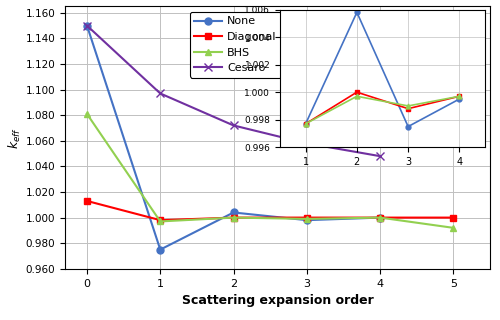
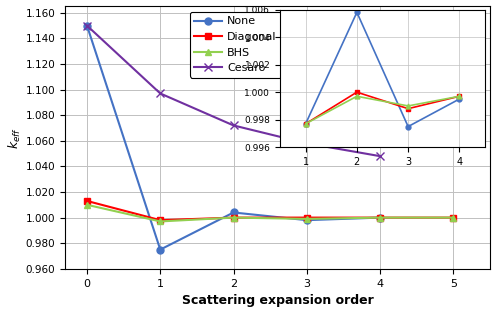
BHS/0: 1.081 -> 1.010
BHS/5: 0.992 -> 1.000
